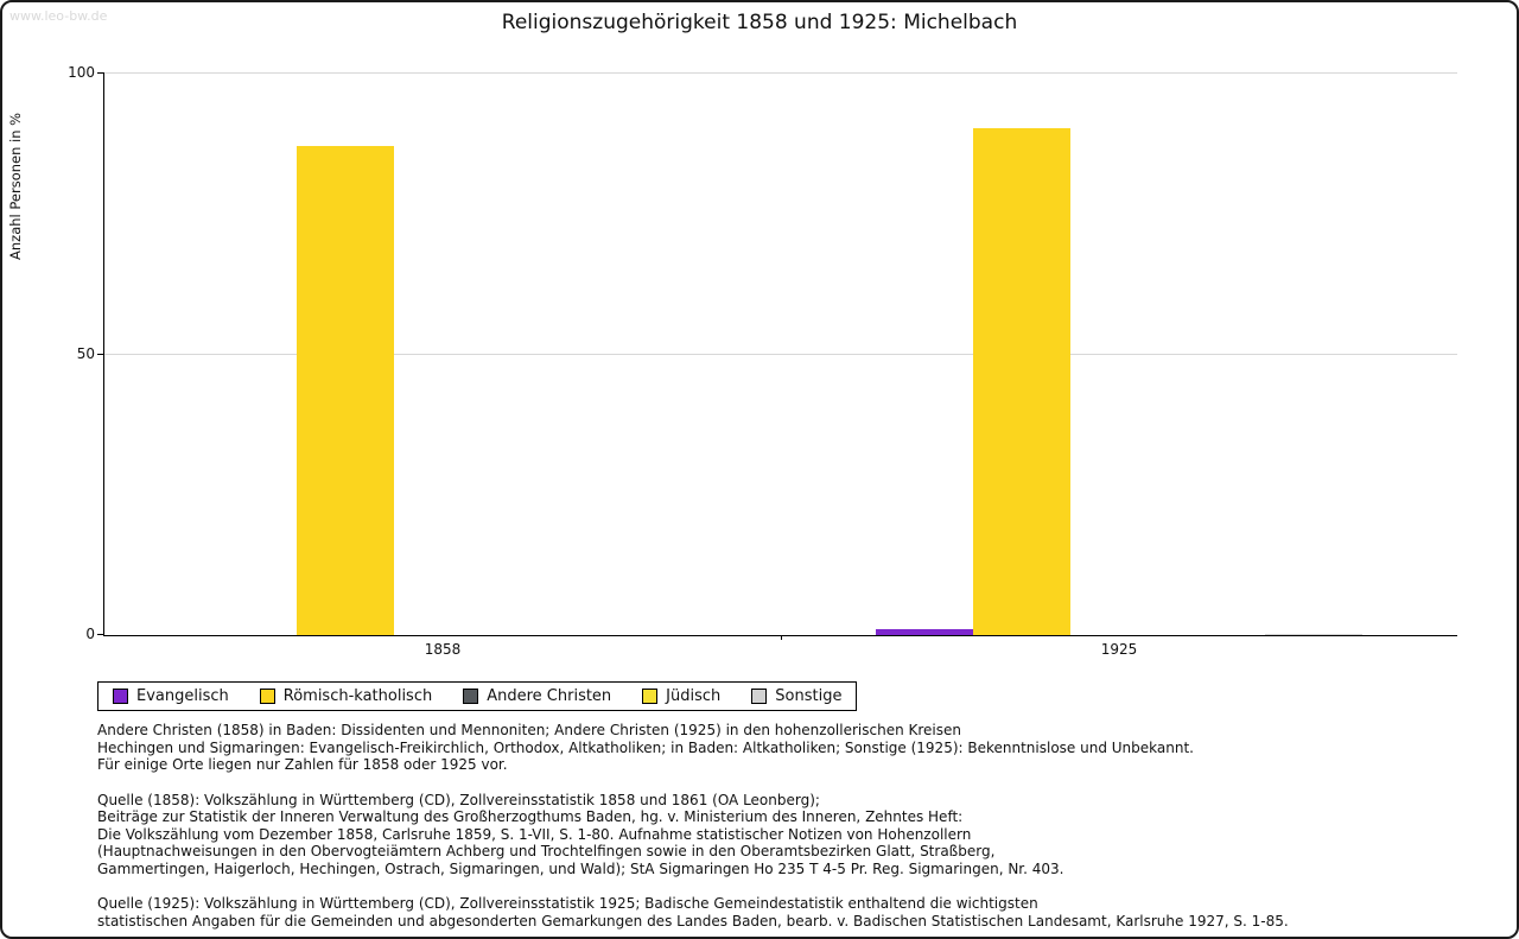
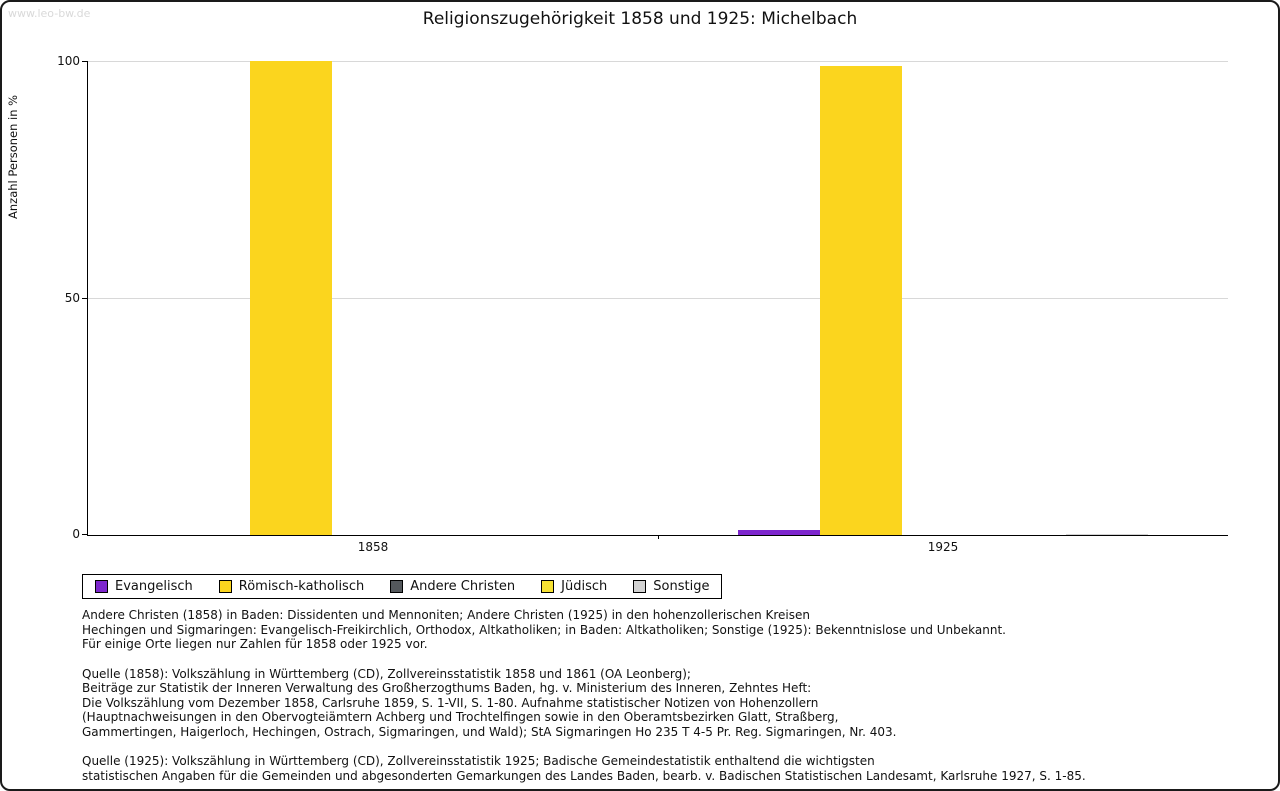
Römisch-katholisch/1858: 87 -> 100
Römisch-katholisch/1925: 90 -> 99
